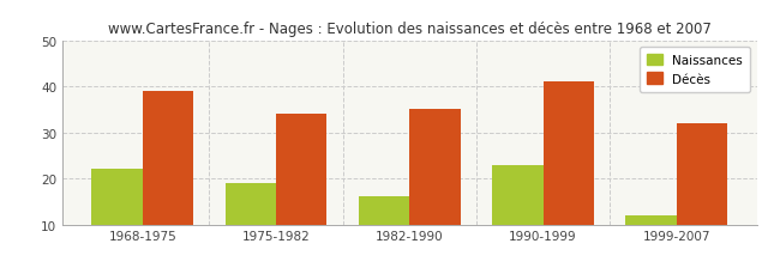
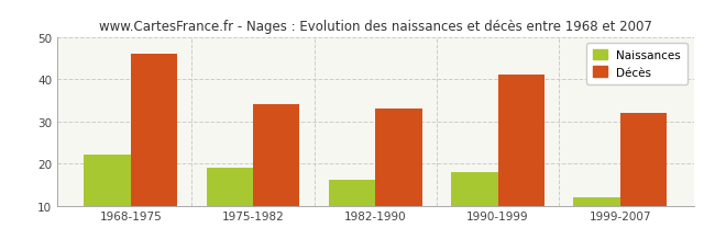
Décès/1968-1975: 39 -> 46
Décès/1982-1990: 35 -> 33
Naissances/1990-1999: 23 -> 18
